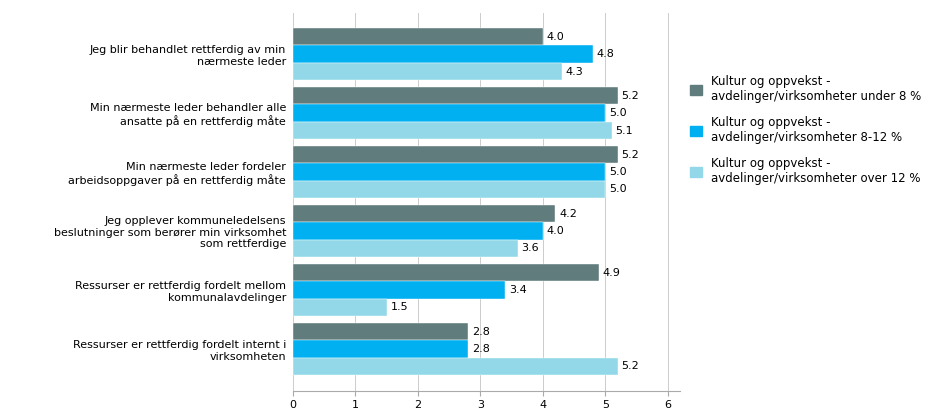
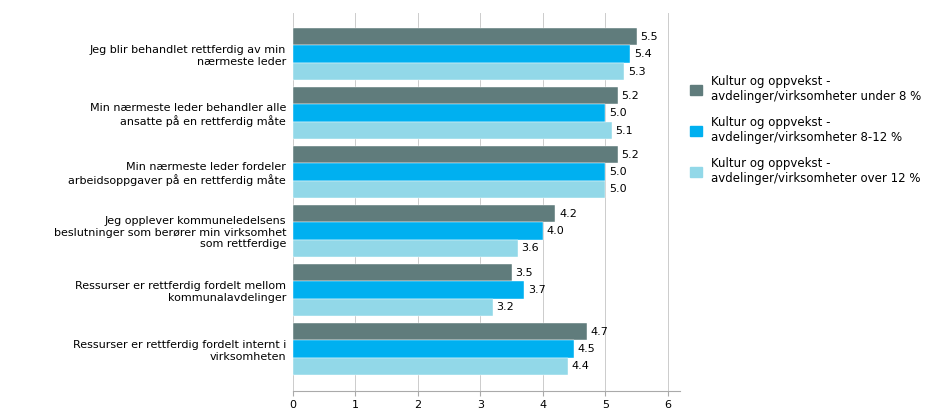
Kultur og oppvekst - avdelinger/virksomheter under 8 %/Jeg blir behandlet rettferdig av min nærmeste leder: 4.0 -> 5.5
Kultur og oppvekst - avdelinger/virksomheter 8-12 %/Jeg blir behandlet rettferdig av min nærmeste leder: 4.8 -> 5.4
Kultur og oppvekst - avdelinger/virksomheter over 12 %/Jeg blir behandlet rettferdig av min nærmeste leder: 4.3 -> 5.3
Kultur og oppvekst - avdelinger/virksomheter under 8 %/Ressurser er rettferdig fordelt mellom kommunalavdelinger: 4.9 -> 3.5
Kultur og oppvekst - avdelinger/virksomheter 8-12 %/Ressurser er rettferdig fordelt mellom kommunalavdelinger: 3.4 -> 3.7
Kultur og oppvekst - avdelinger/virksomheter over 12 %/Ressurser er rettferdig fordelt mellom kommunalavdelinger: 1.5 -> 3.2
Kultur og oppvekst - avdelinger/virksomheter under 8 %/Ressurser er rettferdig fordelt internt i virksomheten: 2.8 -> 4.7
Kultur og oppvekst - avdelinger/virksomheter 8-12 %/Ressurser er rettferdig fordelt internt i virksomheten: 2.8 -> 4.5
Kultur og oppvekst - avdelinger/virksomheter over 12 %/Ressurser er rettferdig fordelt internt i virksomheten: 5.2 -> 4.4
